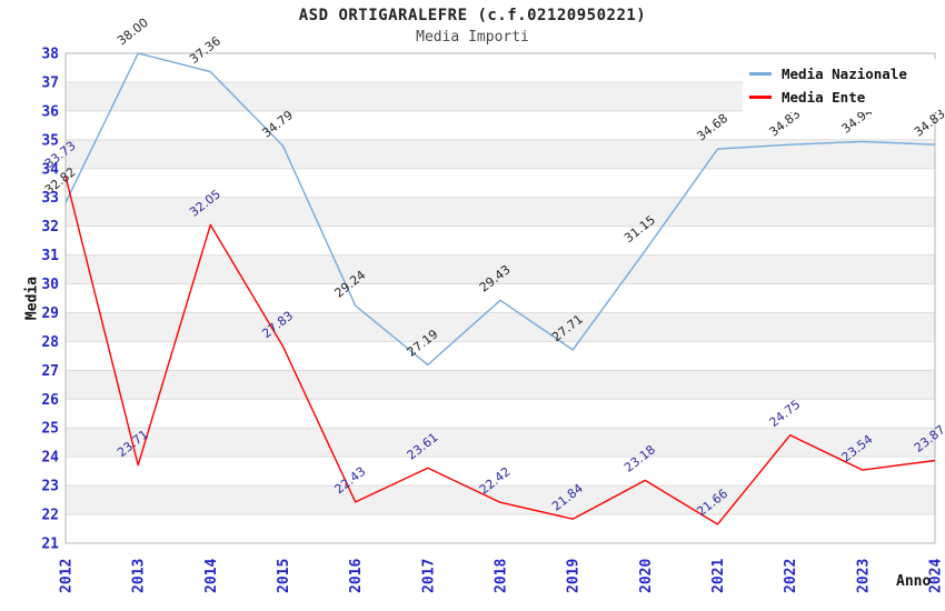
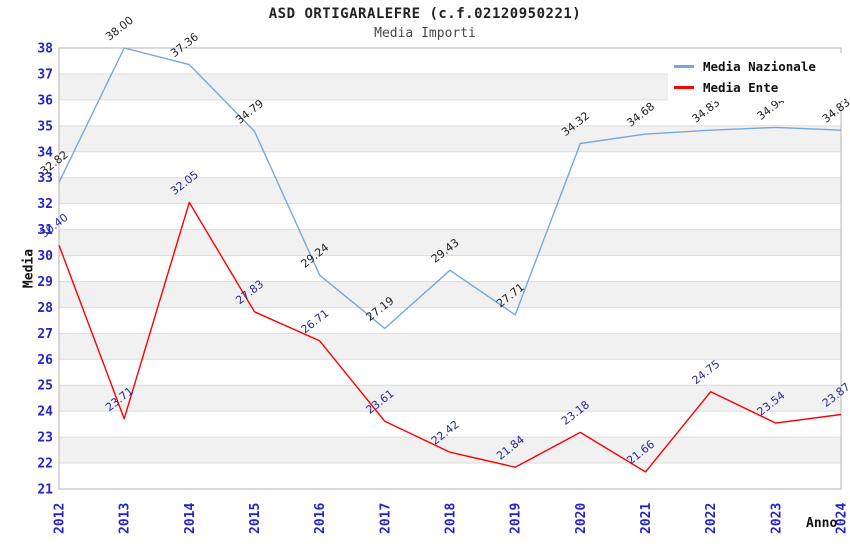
Media Ente/2012: 33.73 -> 30.40
Media Ente/2016: 22.43 -> 26.71
Media Nazionale/2020: 31.15 -> 34.32
